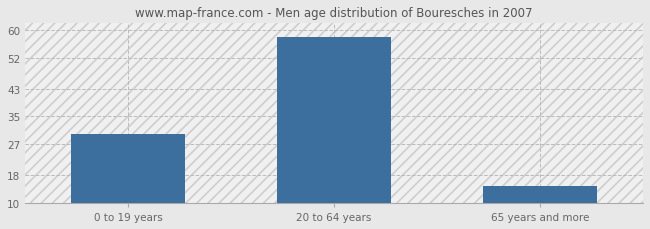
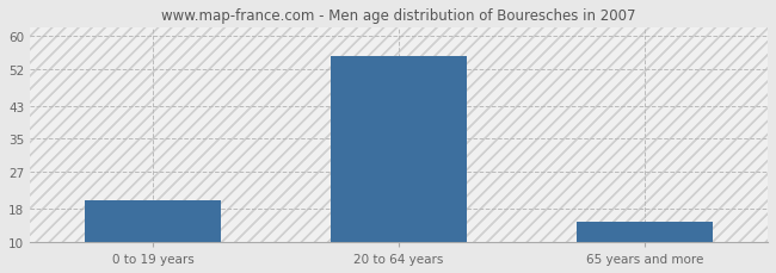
0 to 19 years: 30 -> 20
20 to 64 years: 58 -> 55
